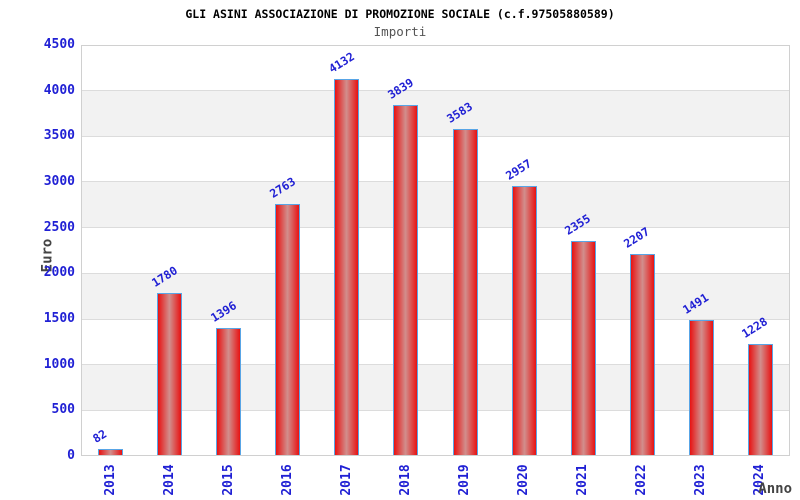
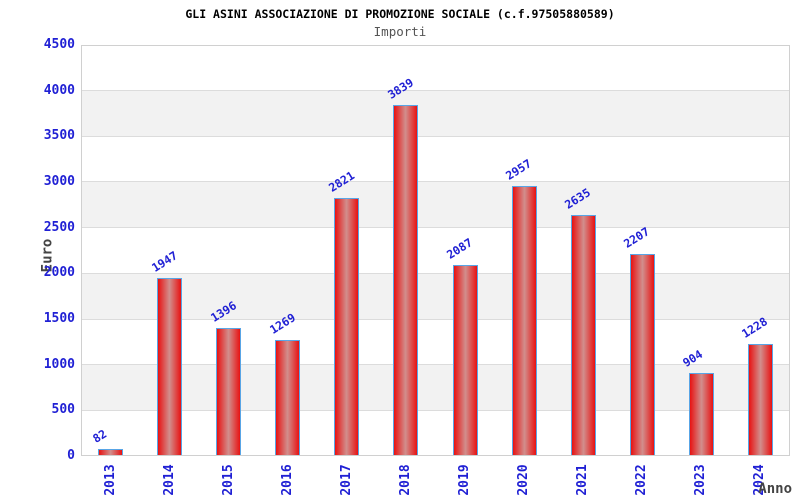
2014: 1780 -> 1947
2016: 2763 -> 1269
2017: 4132 -> 2821
2019: 3583 -> 2087
2021: 2355 -> 2635
2023: 1491 -> 904
